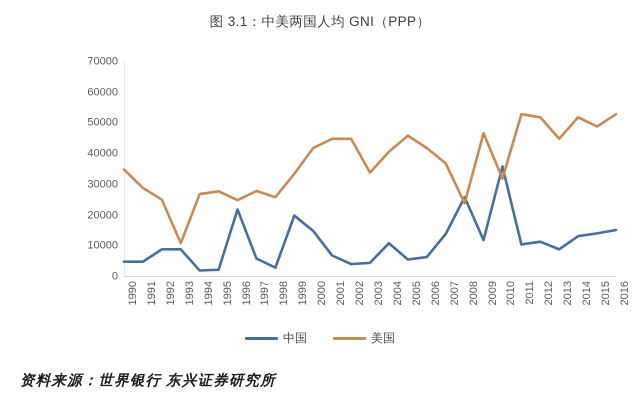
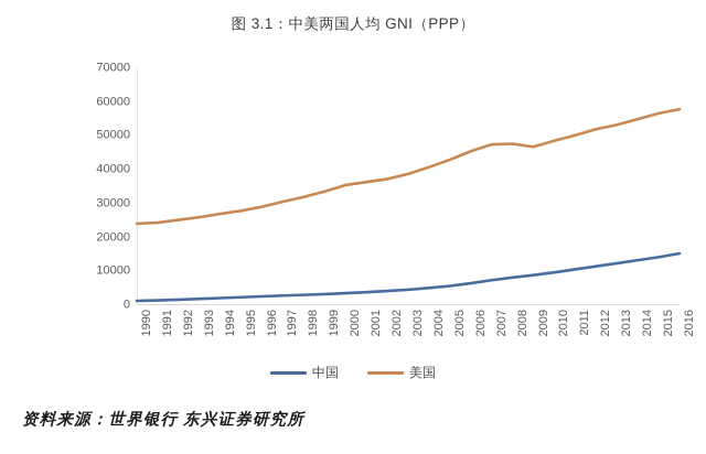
中国/1990: 5000 -> 1000
美国/1990: 35000 -> 24000
中国/1991: 5000 -> 1000
美国/1991: 29000 -> 24000
中国/1992: 9000 -> 2000
中国/1993: 9000 -> 2000
美国/1993: 11000 -> 26000
中国/1996: 22000 -> 3000
美国/1996: 25000 -> 29000
中国/1997: 6000 -> 3000
美国/1997: 28000 -> 31000
美国/1998: 26000 -> 32000
中国/1999: 20000 -> 3000
中国/2000: 15000 -> 4000
美国/2000: 42000 -> 36000
中国/2001: 7000 -> 4000
美国/2001: 45000 -> 36000
美国/2002: 45000 -> 37000
美国/2003: 34000 -> 39000
中国/2004: 11000 -> 5000
美国/2005: 46000 -> 43000
美国/2006: 42000 -> 46000
中国/2007: 14000 -> 7000
美国/2007: 37000 -> 48000
中国/2008: 26000 -> 8000
美国/2008: 24000 -> 48000
中国/2009: 12000 -> 9000
中国/2010: 36000 -> 10000
美国/2010: 32000 -> 49000
美国/2011: 53000 -> 50000
中国/2013: 9000 -> 12000
美国/2013: 45000 -> 53000
美国/2014: 52000 -> 55000
美国/2015: 49000 -> 57000
美国/2016: 53000 -> 58000
